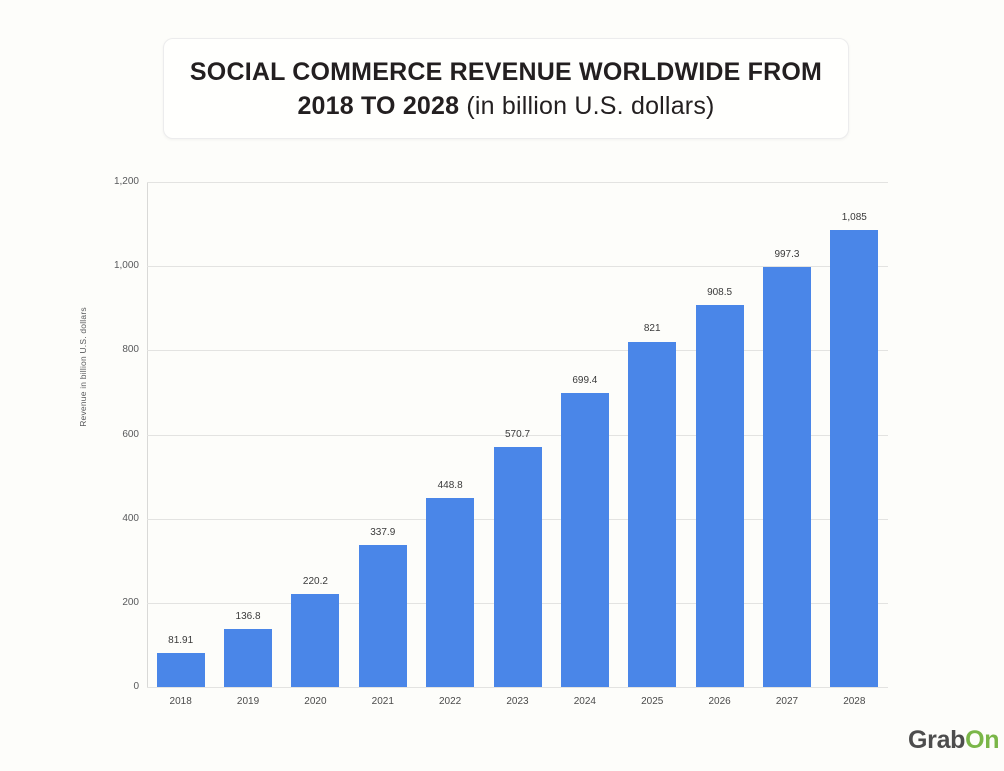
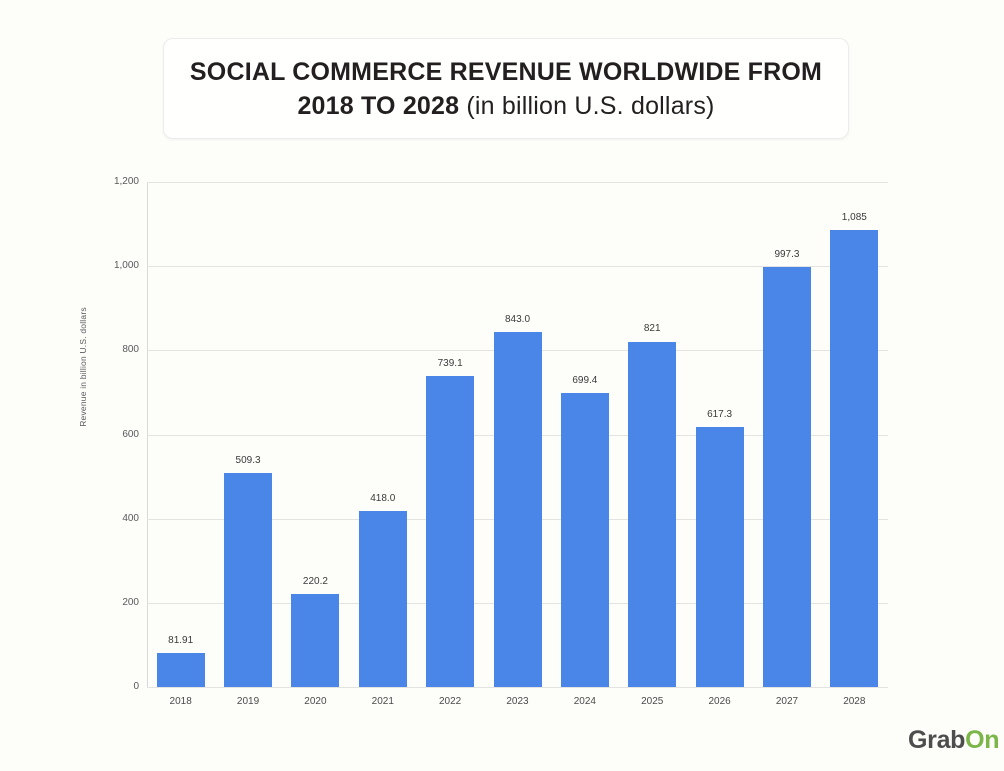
2019: 136.8 -> 509.3
2021: 337.9 -> 418.0
2022: 448.8 -> 739.1
2023: 570.7 -> 843.0
2026: 908.5 -> 617.3
